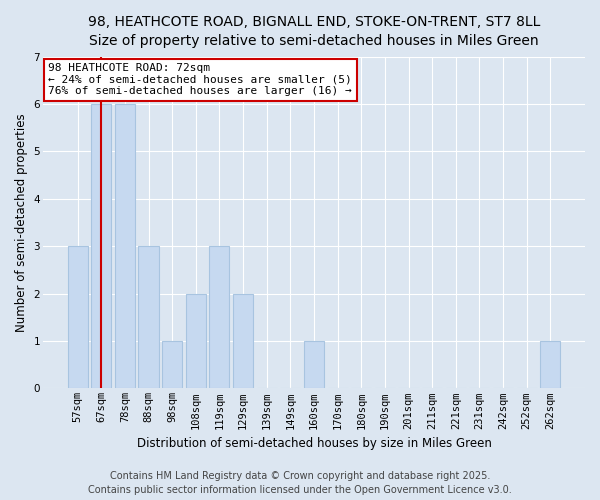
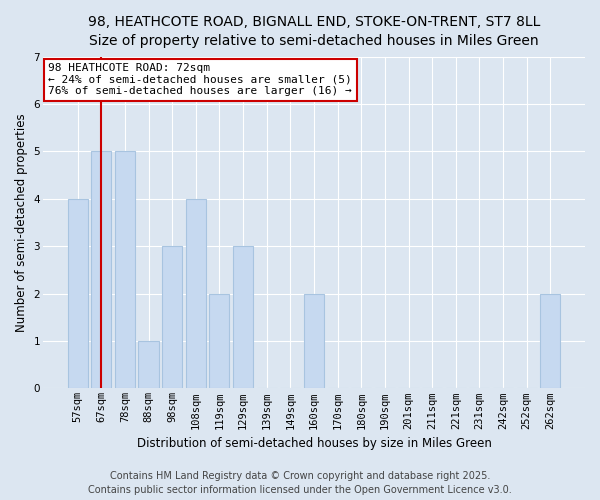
57sqm: 3 -> 4
67sqm: 6 -> 5
78sqm: 6 -> 5
88sqm: 3 -> 1
98sqm: 1 -> 3
108sqm: 2 -> 4
119sqm: 3 -> 2
129sqm: 2 -> 3
160sqm: 1 -> 2
262sqm: 1 -> 2
